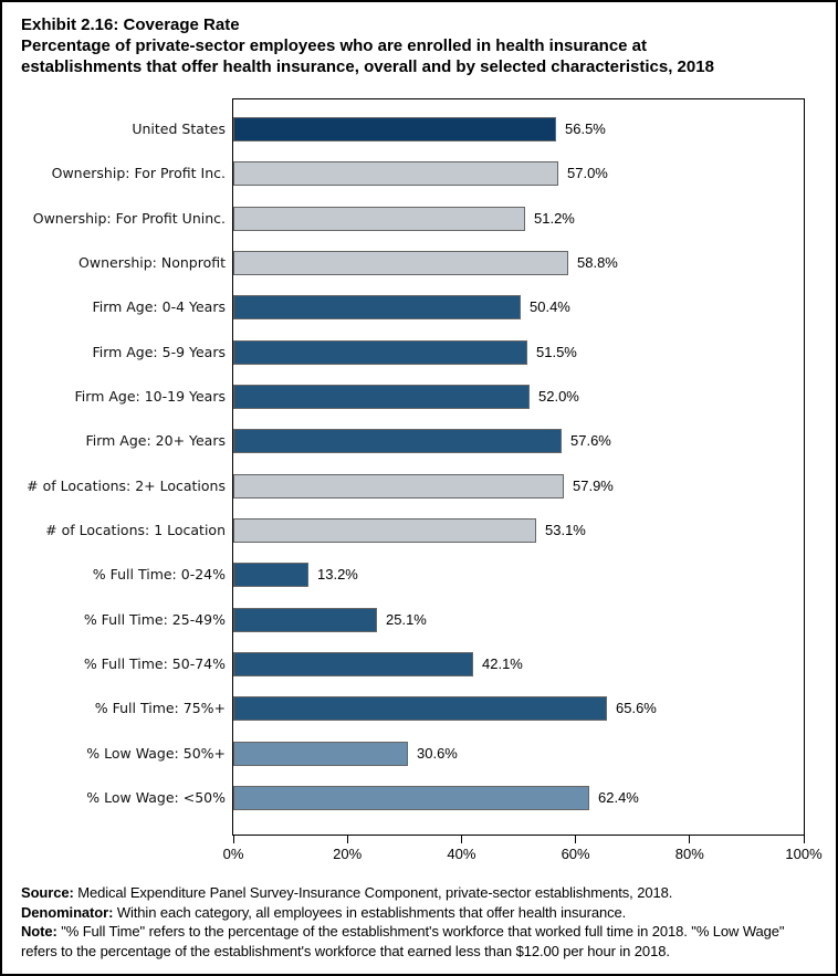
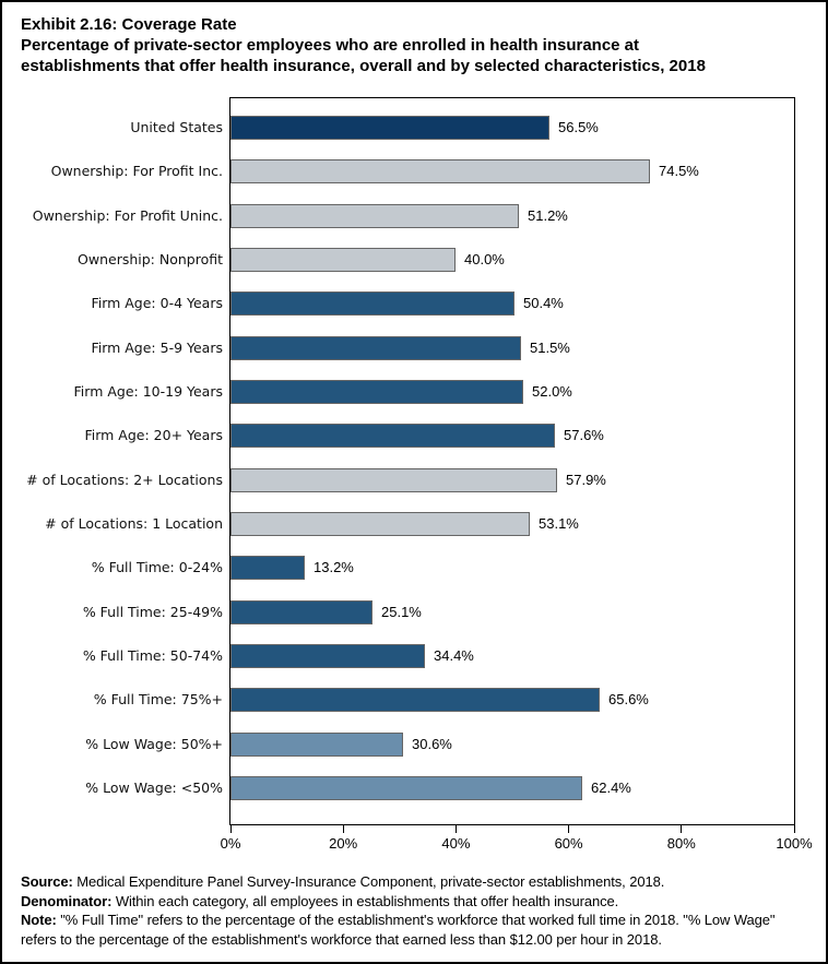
Ownership: For Profit Inc.: 57.0% -> 74.5%
Ownership: Nonprofit: 58.8% -> 40.0%
% Full Time: 50-74%: 42.1% -> 34.4%
